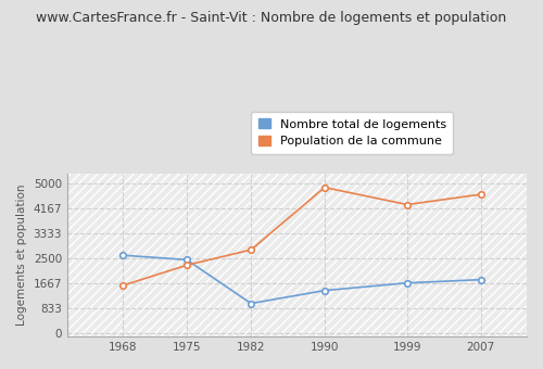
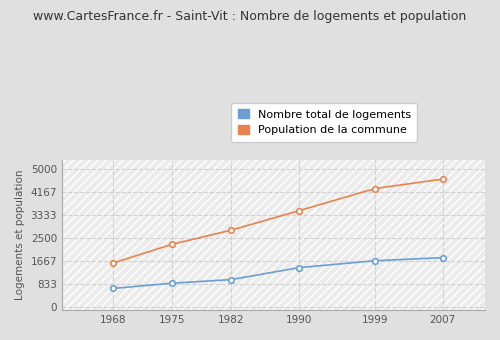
Nombre total de logements/1968: 2600 -> 680
Nombre total de logements/1975: 2450 -> 870
Population de la commune/1990: 4850 -> 3480
